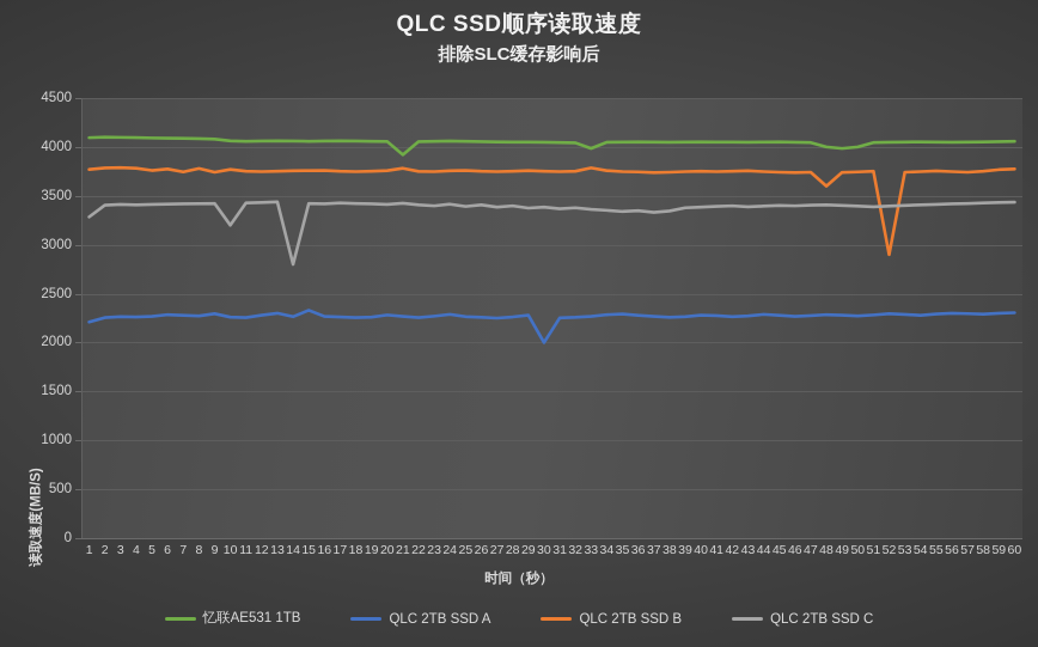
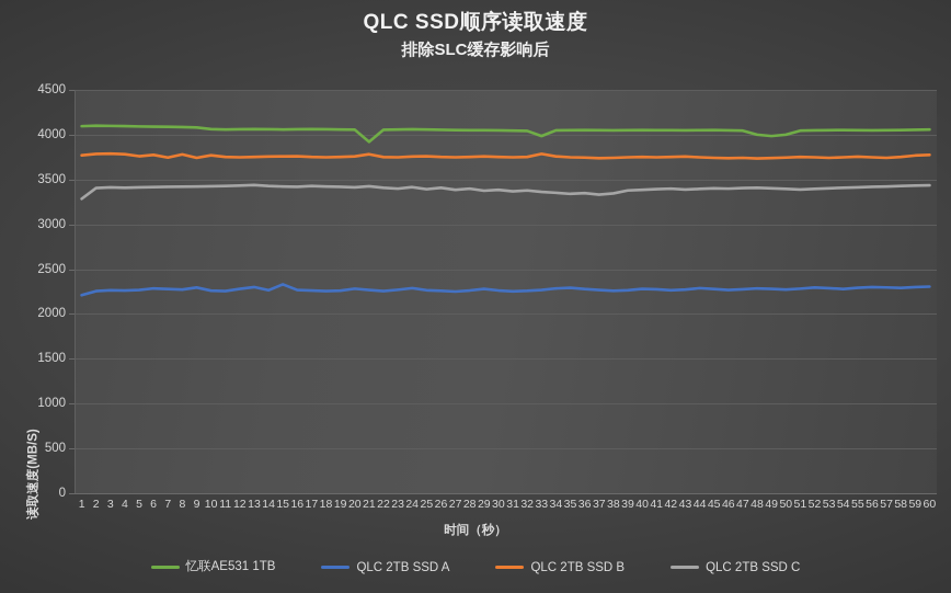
QLC 2TB SSD C/10: 3200 -> 3400
QLC 2TB SSD C/14: 2800 -> 3400
QLC 2TB SSD A/30: 2000 -> 2300
QLC 2TB SSD B/48: 3600 -> 3700
QLC 2TB SSD B/52: 2900 -> 3700
